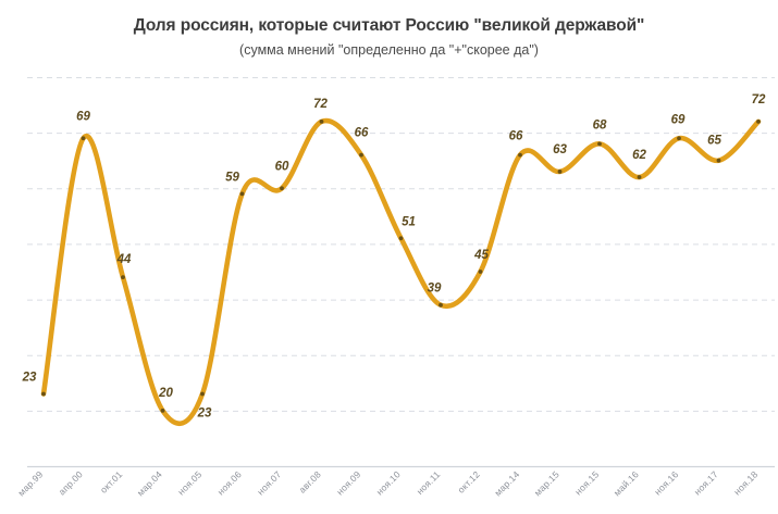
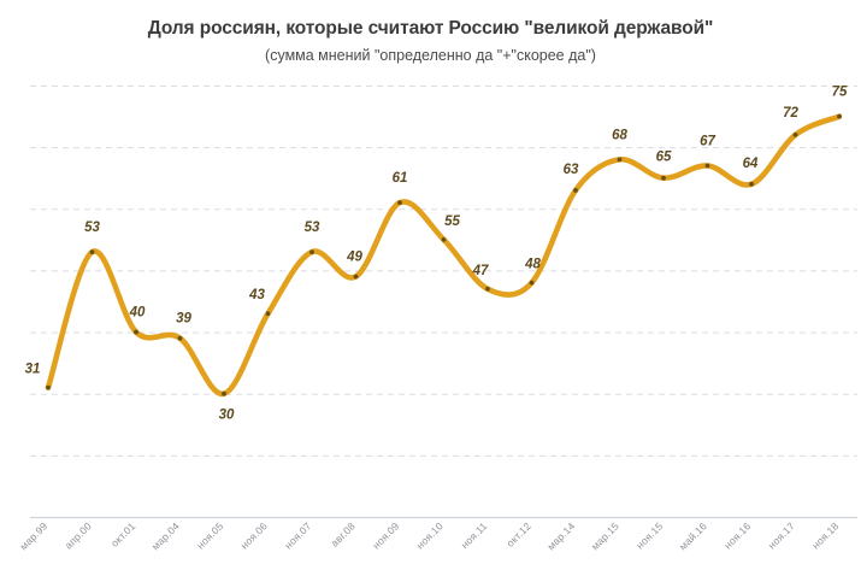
мар.99: 23 -> 31
апр.00: 69 -> 53
окт.01: 44 -> 40
мар.04: 20 -> 39
ноя.05: 23 -> 30
ноя.06: 59 -> 43
ноя.07: 60 -> 53
авг.08: 72 -> 49
ноя.09: 66 -> 61
ноя.10: 51 -> 55
ноя.11: 39 -> 47
окт.12: 45 -> 48
мар.14: 66 -> 63
мар.15: 63 -> 68
ноя.15: 68 -> 65
май.16: 62 -> 67
ноя.16: 69 -> 64
ноя.17: 65 -> 72
ноя.18: 72 -> 75
